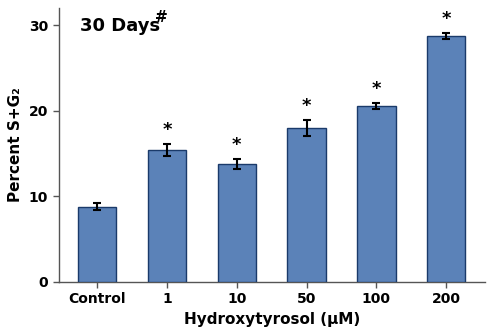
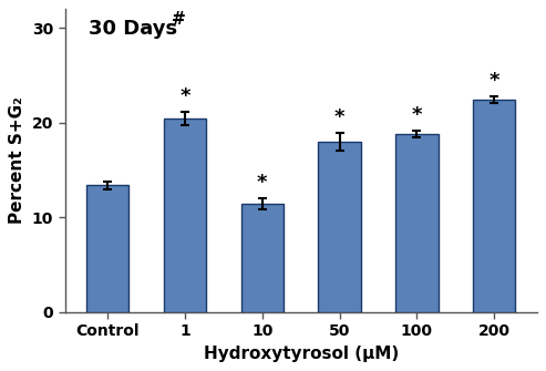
Control: 8.8 -> 13.4
1: 15.4 -> 20.4
10: 13.8 -> 11.4
100: 20.6 -> 18.8
200: 28.8 -> 22.4
